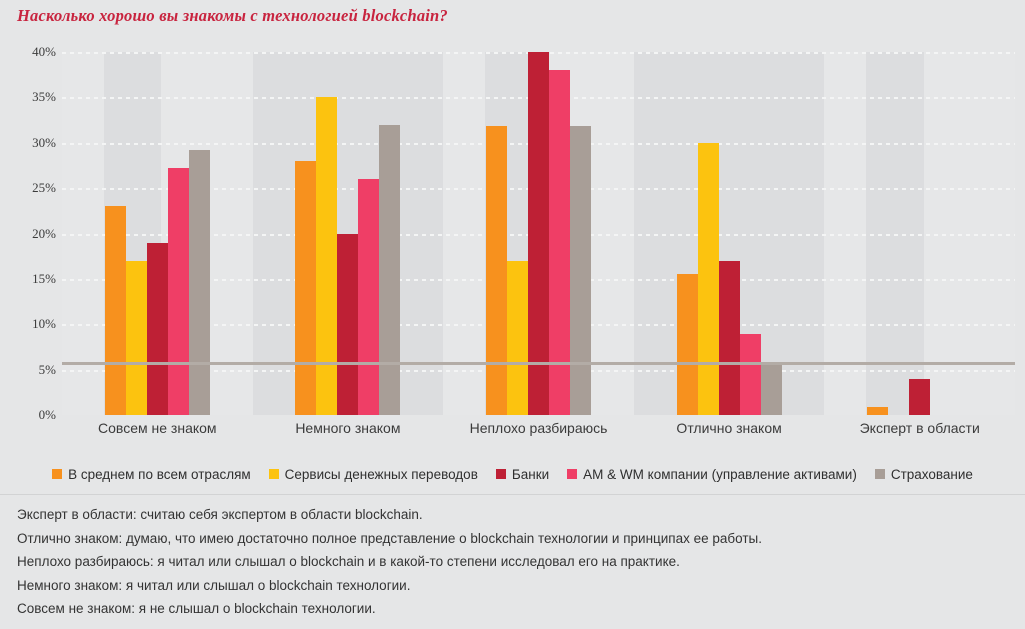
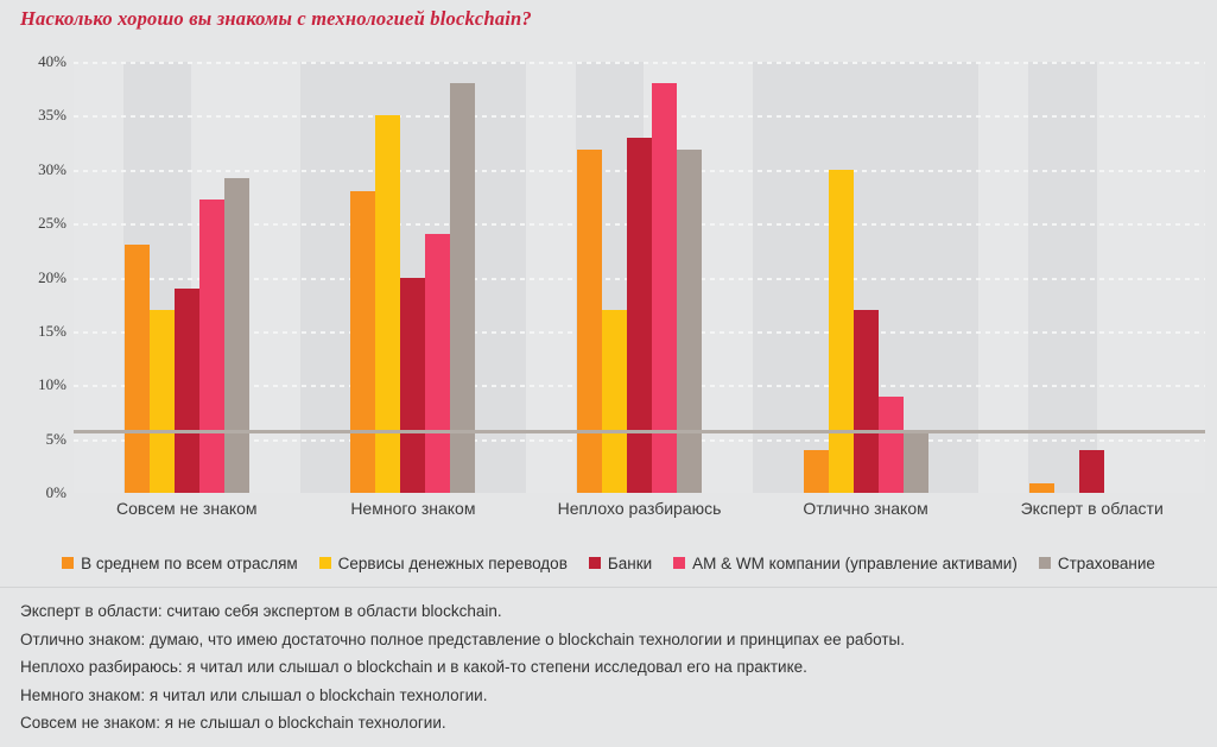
AM & WM компании (управление активами)/Немного знаком: 26% -> 24%
Страхование/Немного знаком: 32% -> 38%
Банки/Неплохо разбираюсь: 40% -> 33%
В среднем по всем отраслям/Отлично знаком: 16% -> 4%
